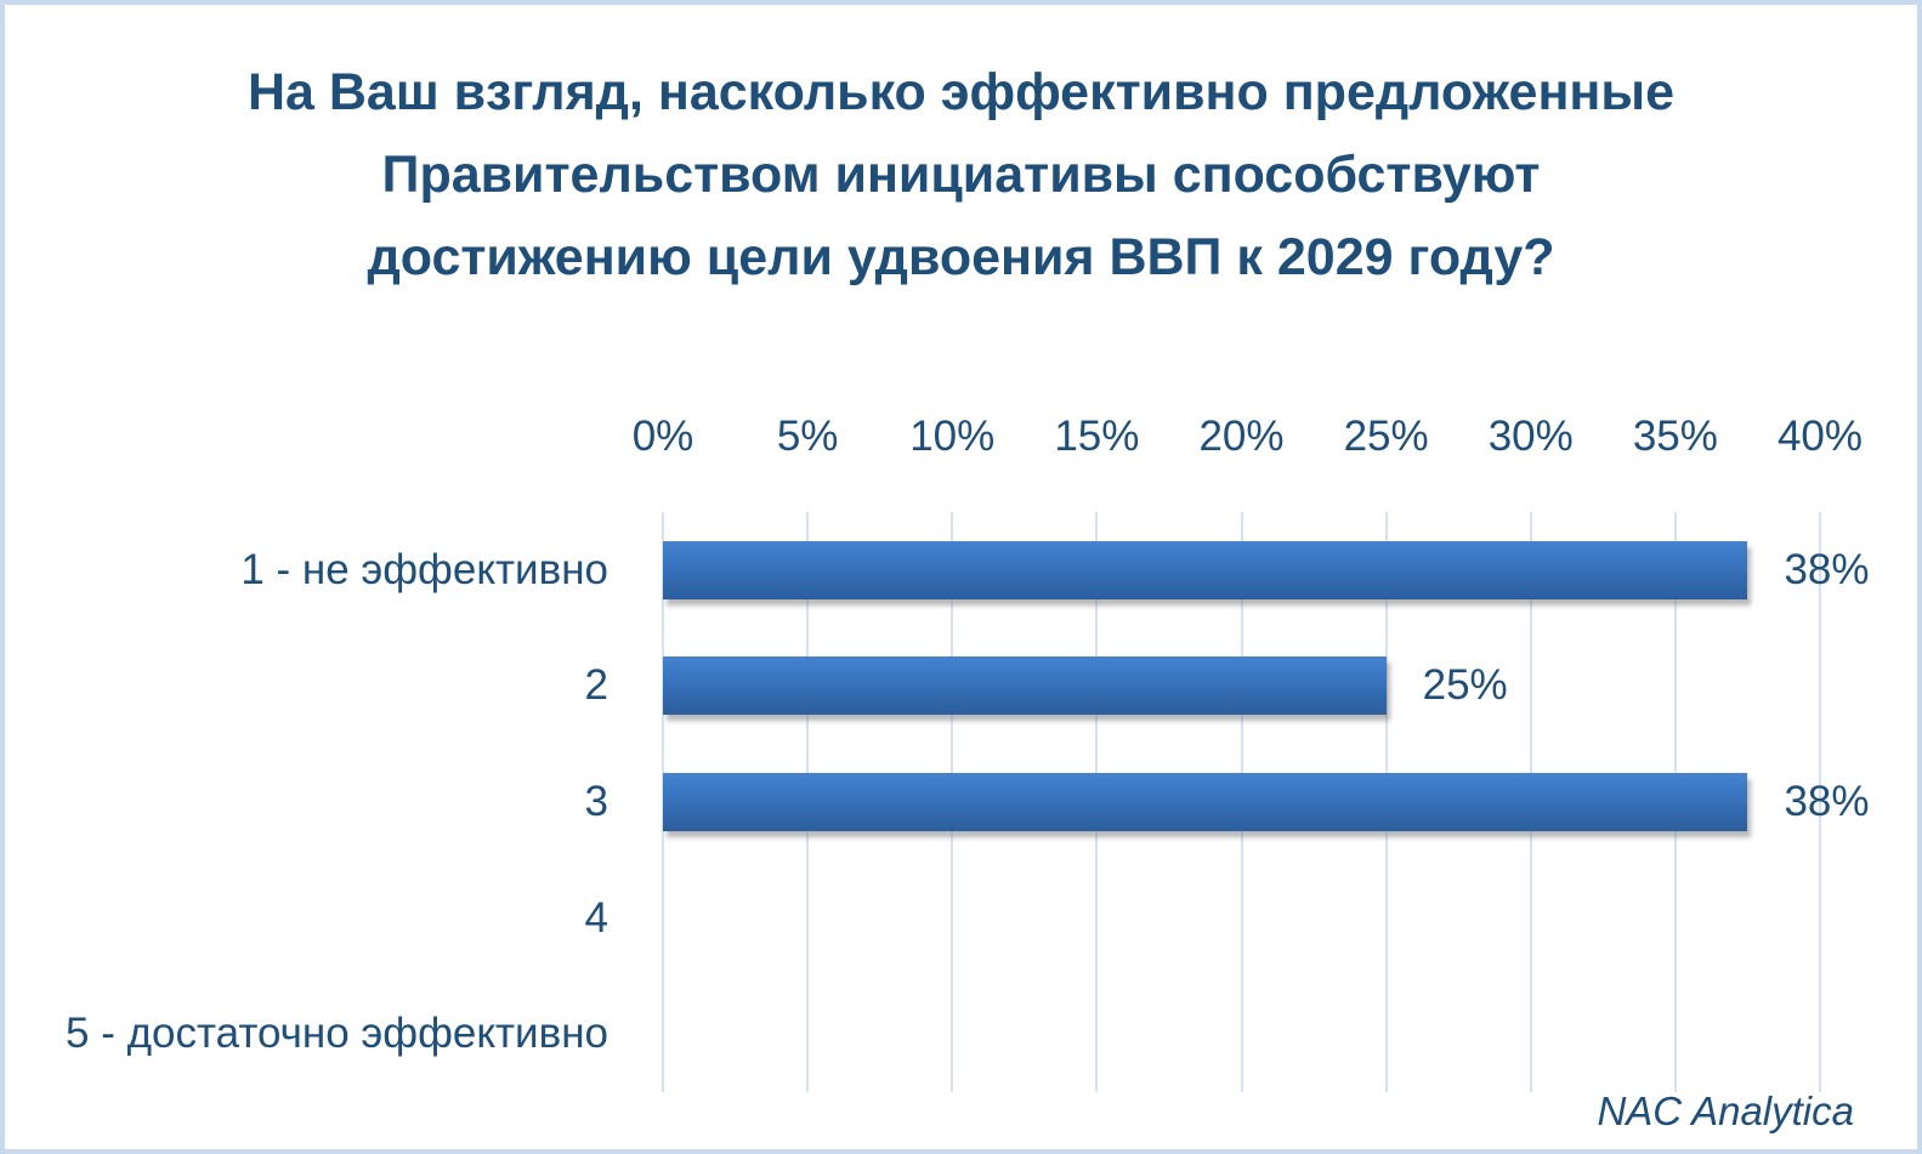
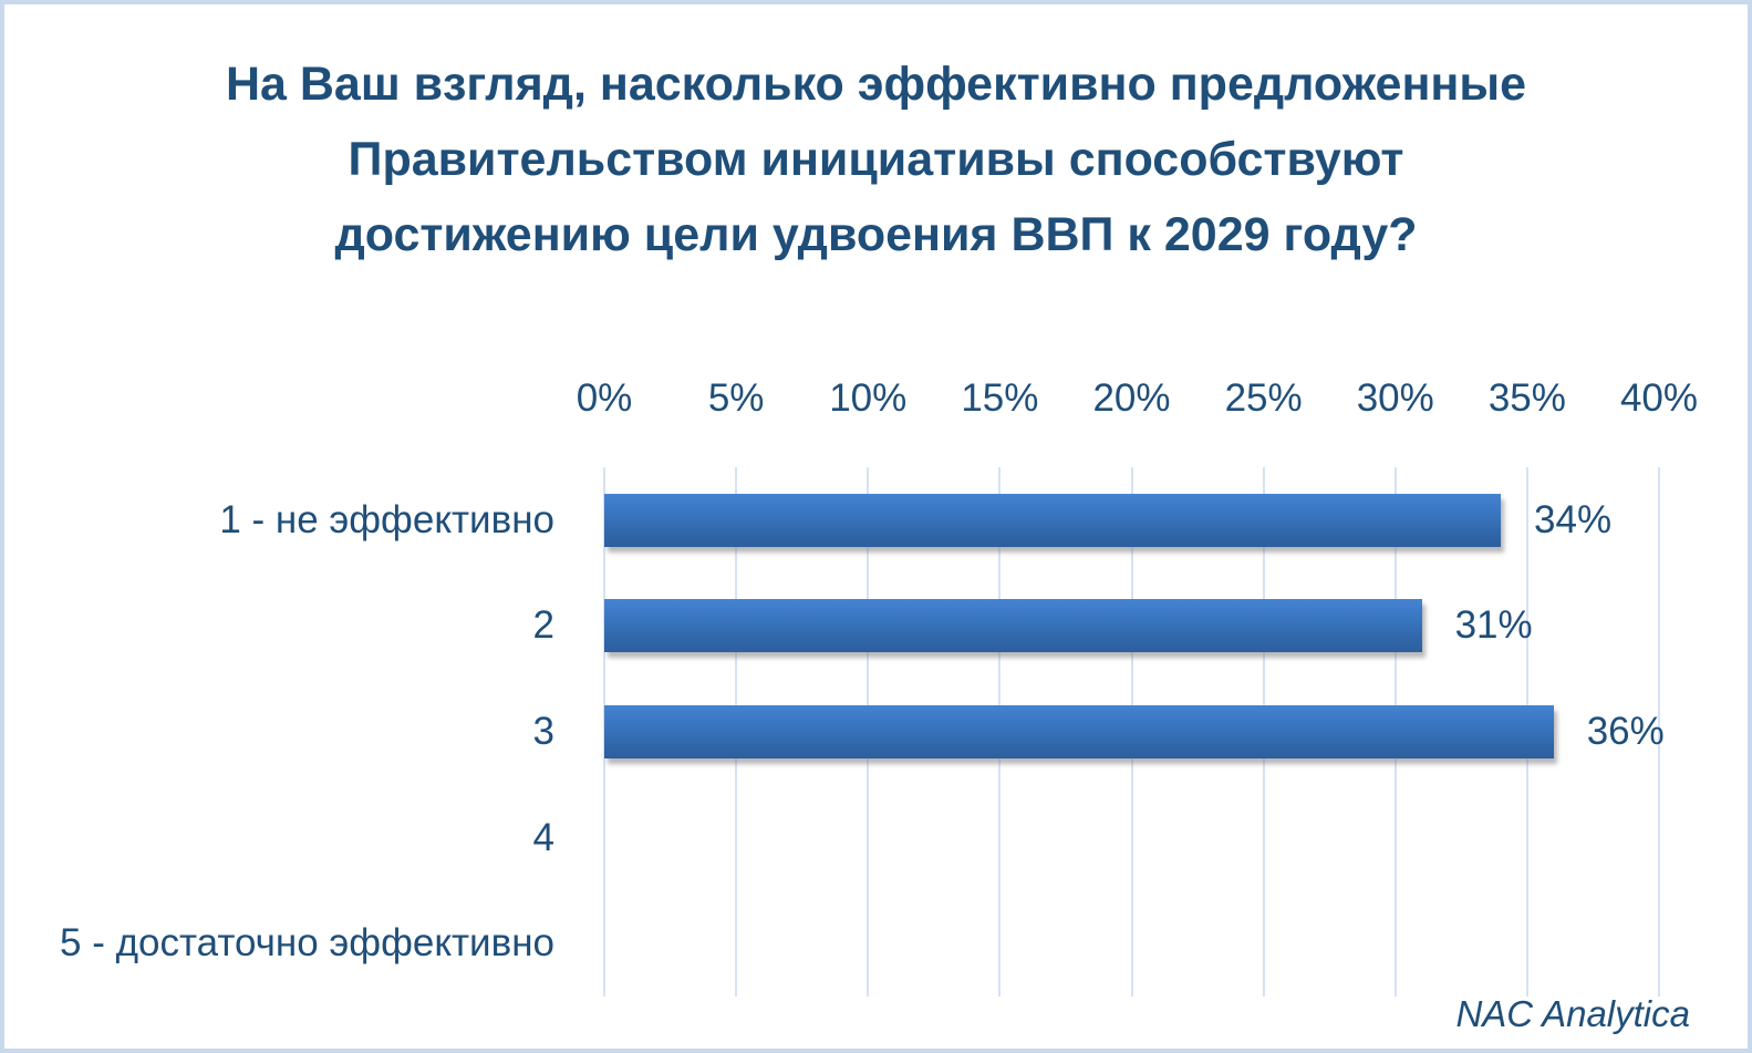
1 - не эффективно: 38% -> 34%
2: 25% -> 31%
3: 38% -> 36%
